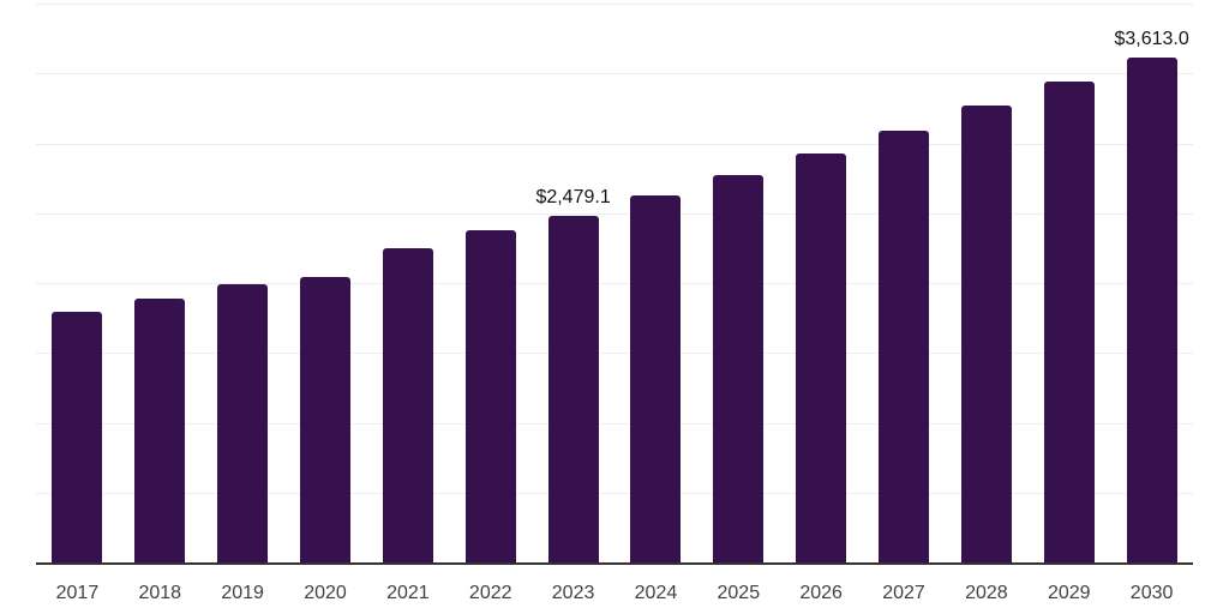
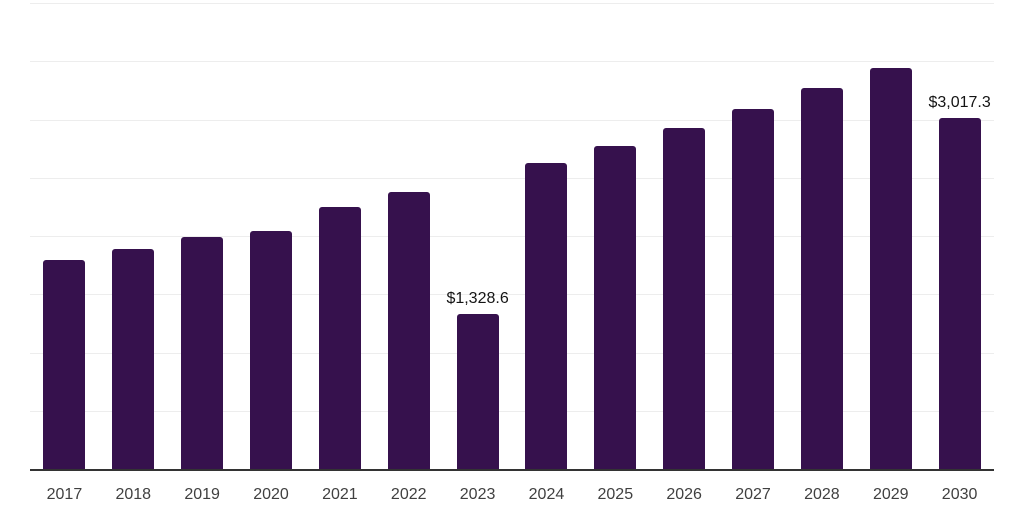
2023: $2,479.1 -> $1,328.6
2030: $3,613.0 -> $3,017.3
